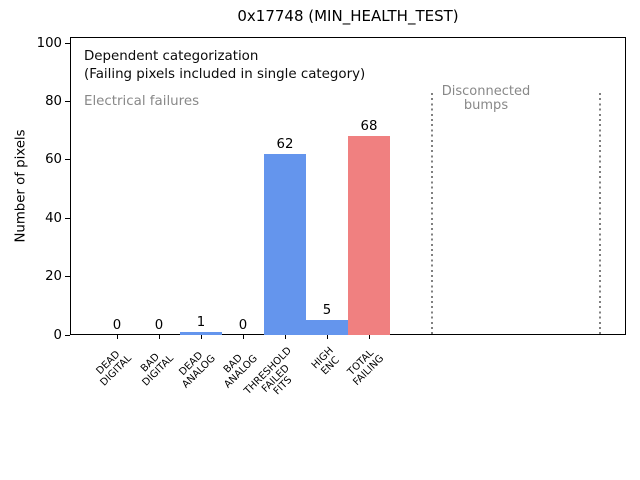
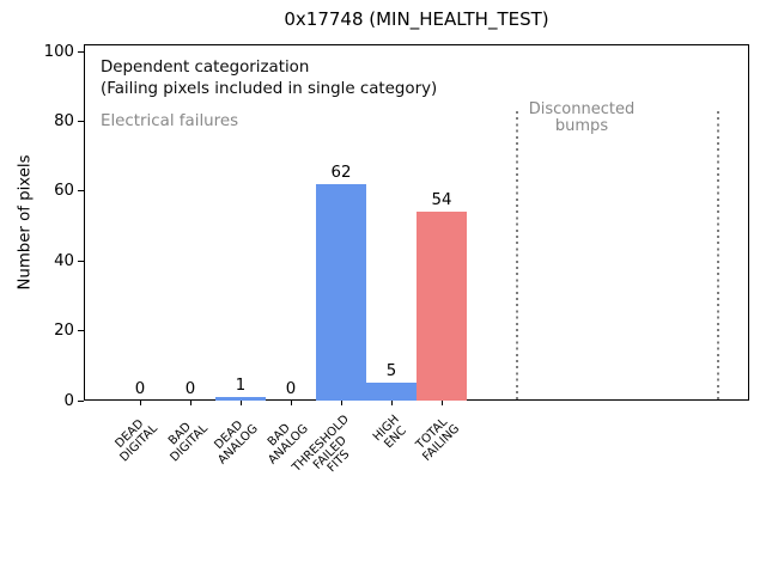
TOTAL FAILING: 68 -> 54
